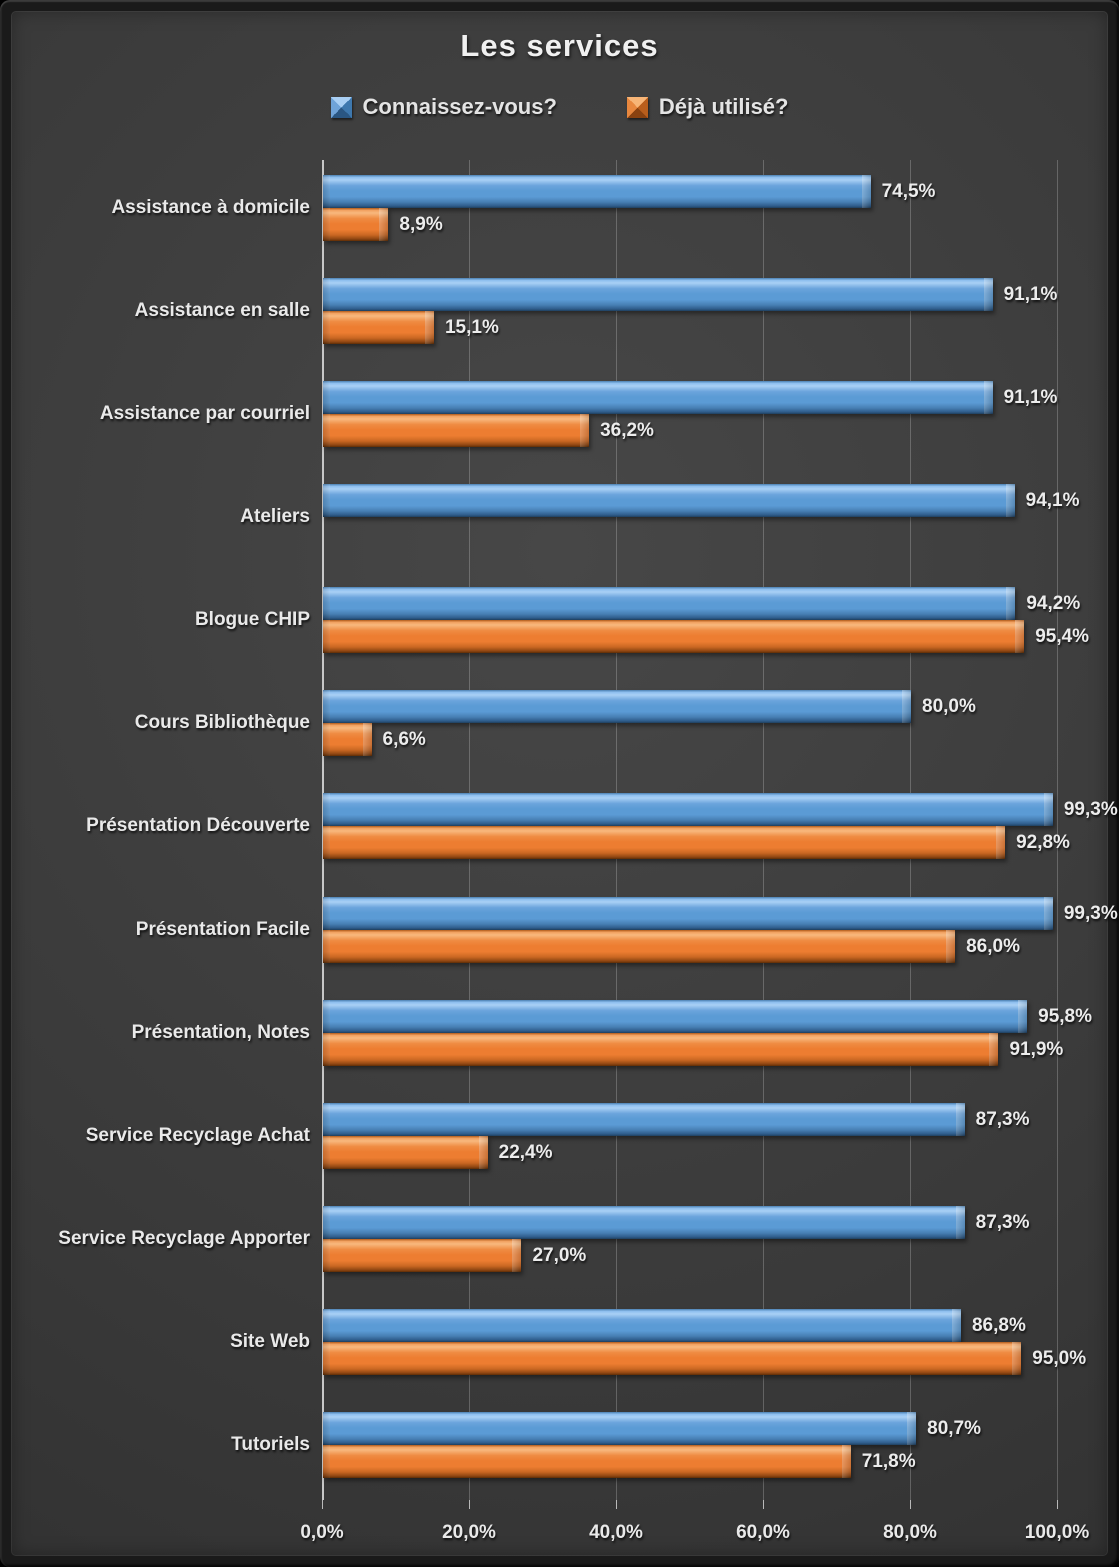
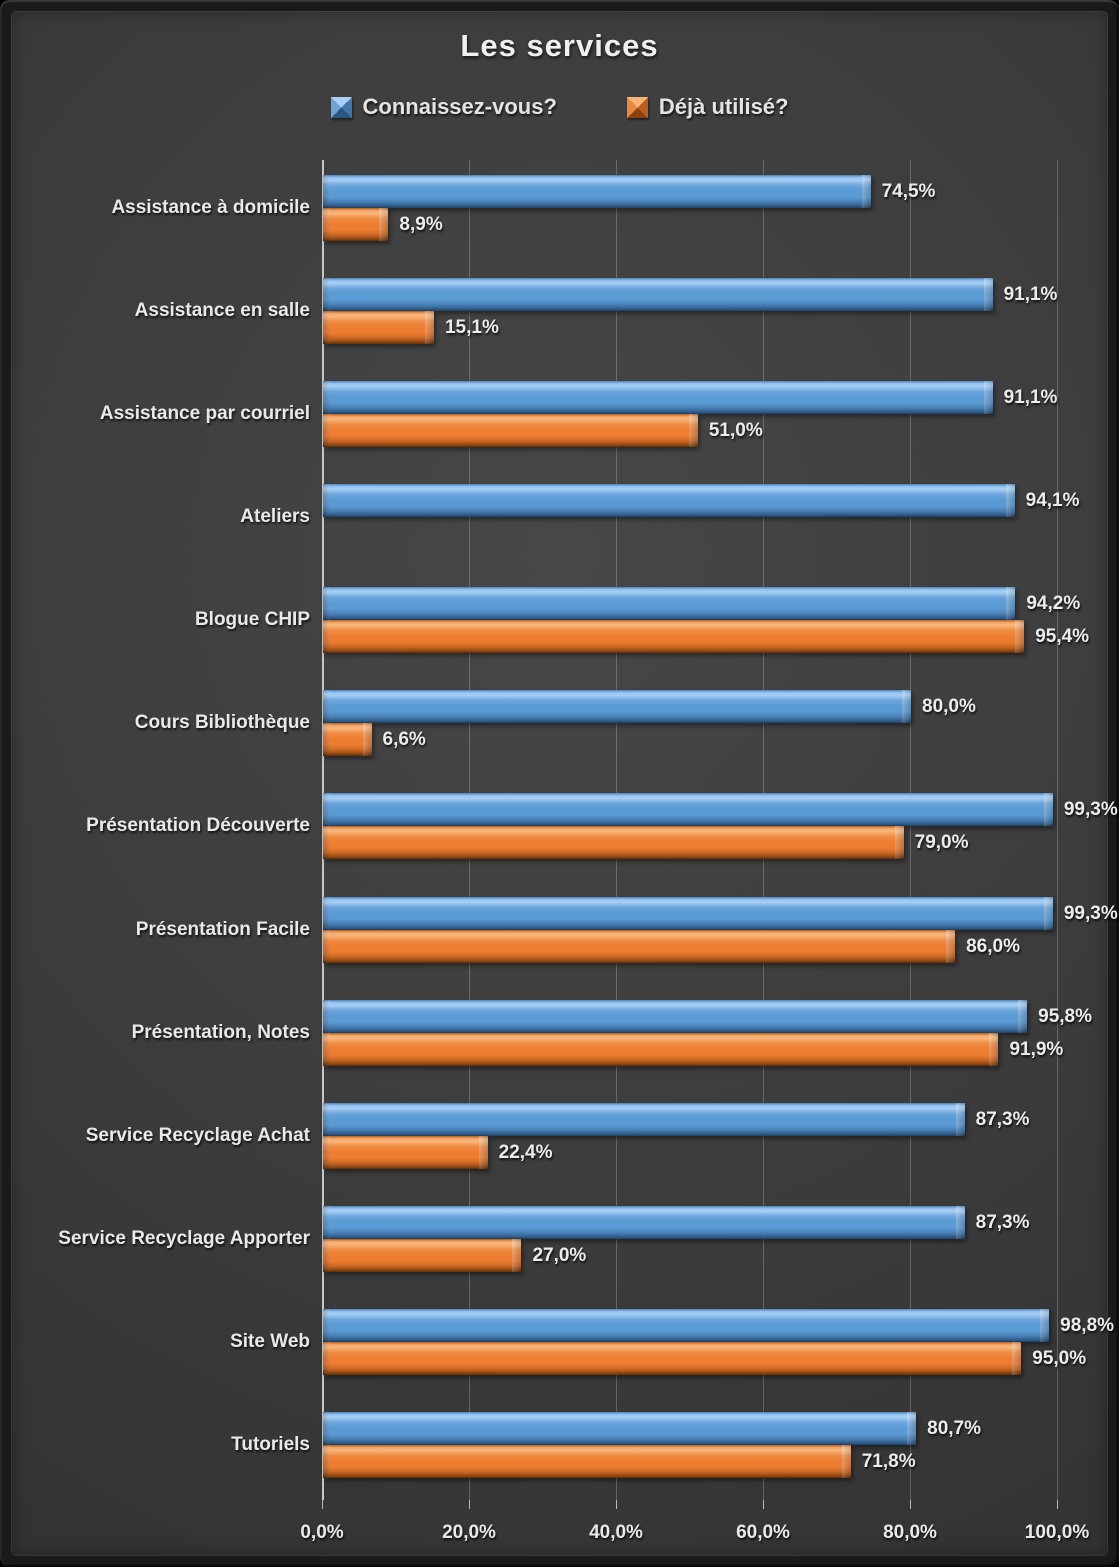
Déjà utilisé?/Assistance par courriel: 36,2% -> 51,0%
Déjà utilisé?/Présentation Découverte: 92,8% -> 79,0%
Connaissez-vous?/Site Web: 86,8% -> 98,8%
